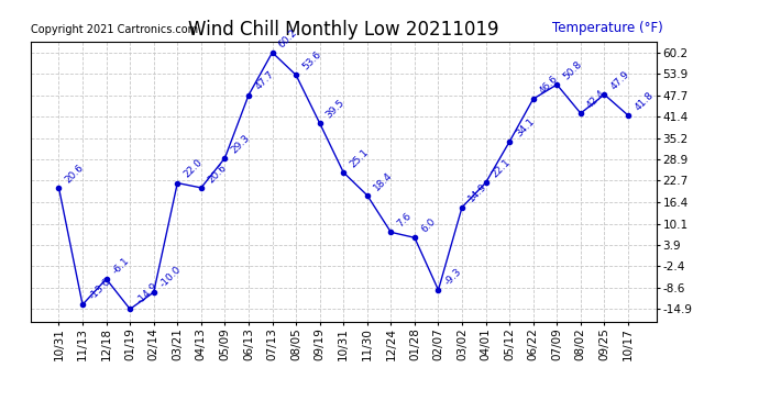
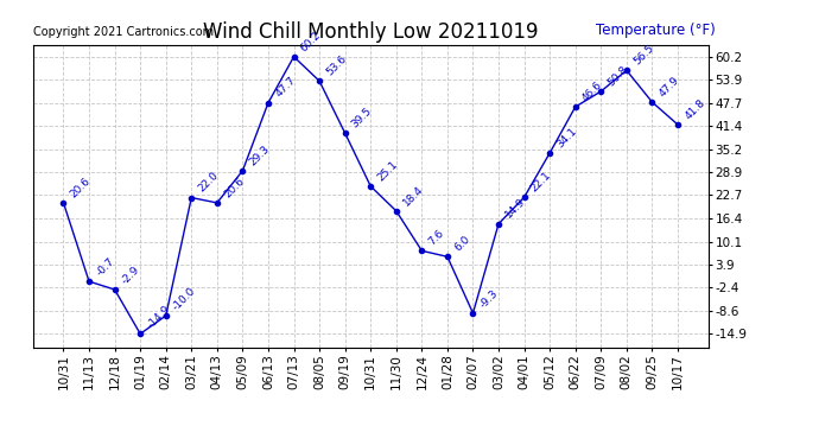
11/13: -13.6 -> -0.7
12/18: -6.1 -> -2.9
08/02: 42.4 -> 56.5
